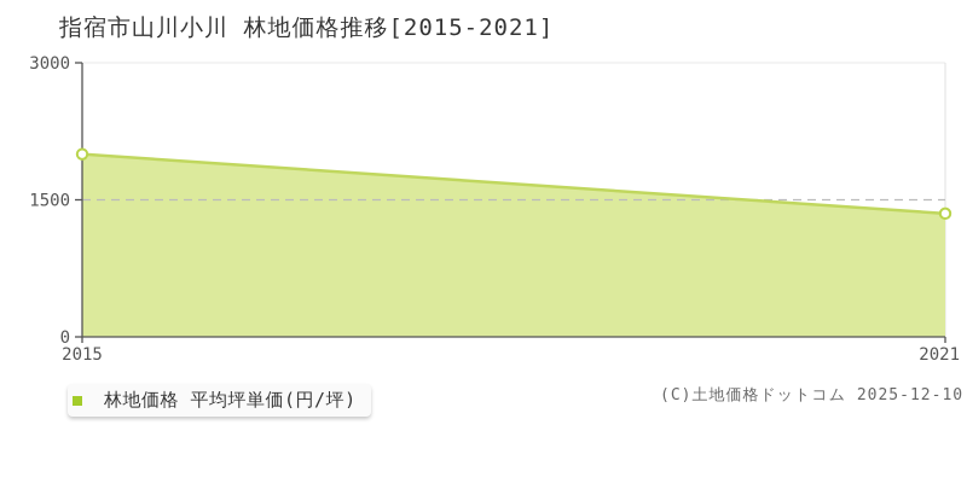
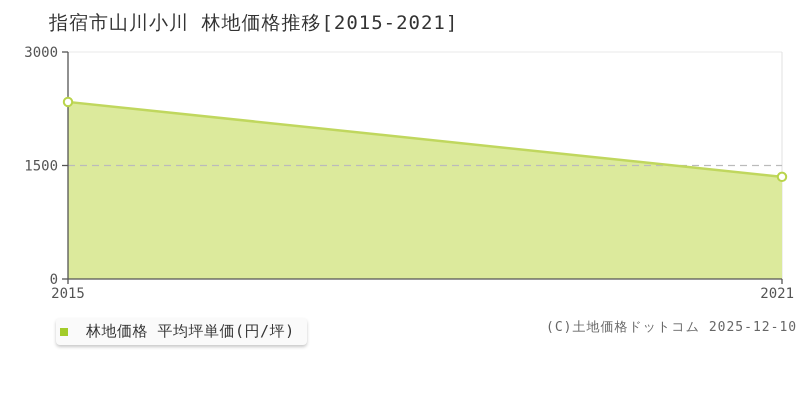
2015: 2000 -> 2300
